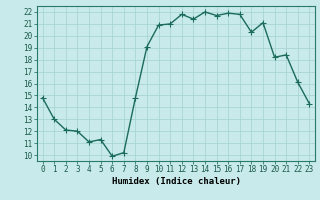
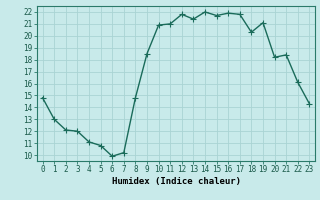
5: 11.3 -> 10.8
9: 19.1 -> 18.5
